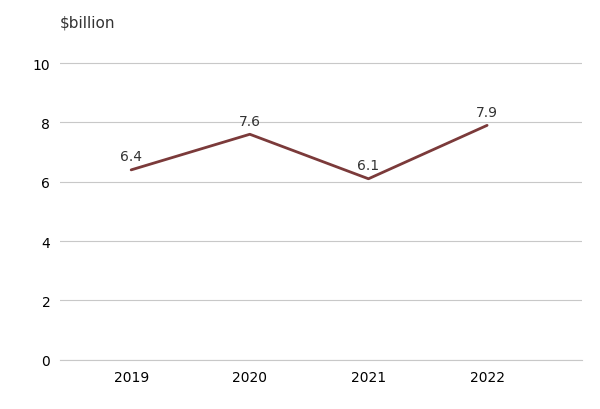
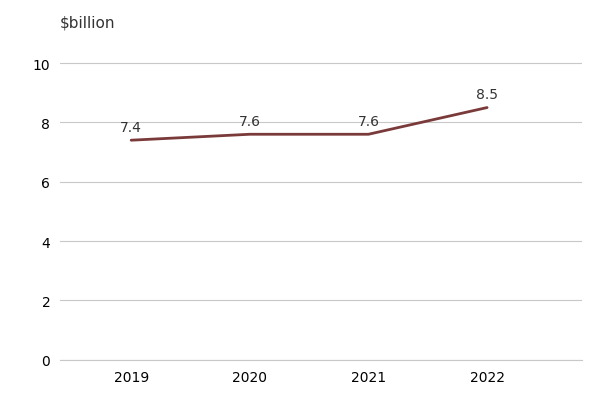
2019: 6.4 -> 7.4
2021: 6.1 -> 7.6
2022: 7.9 -> 8.5
